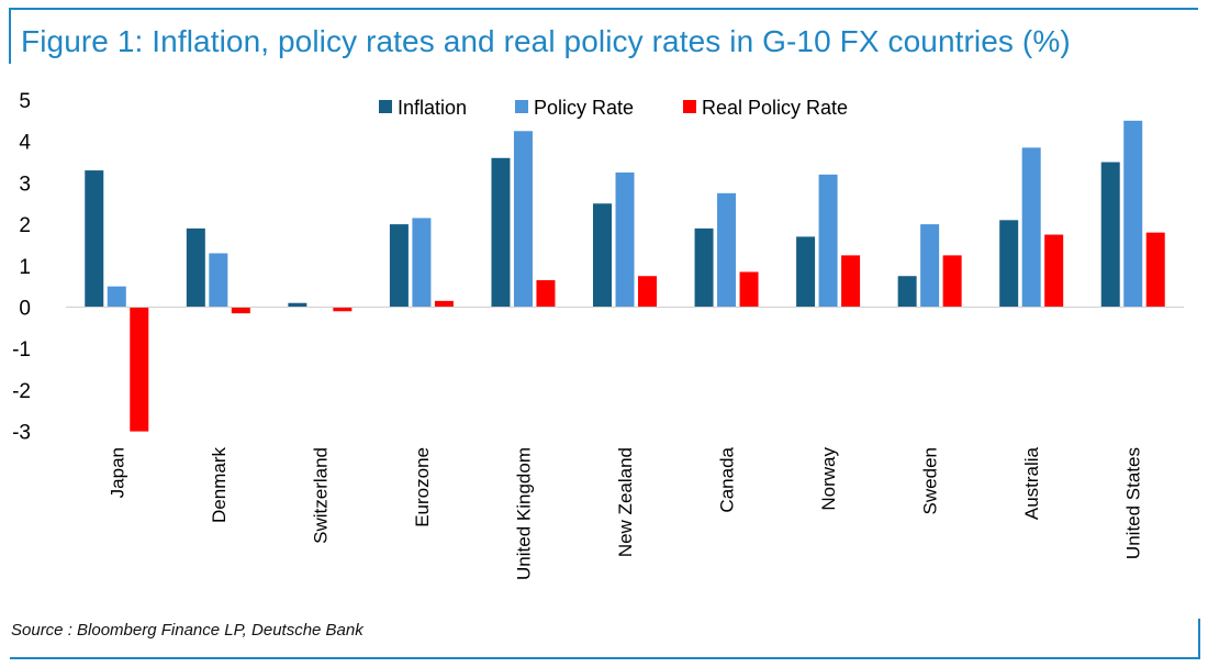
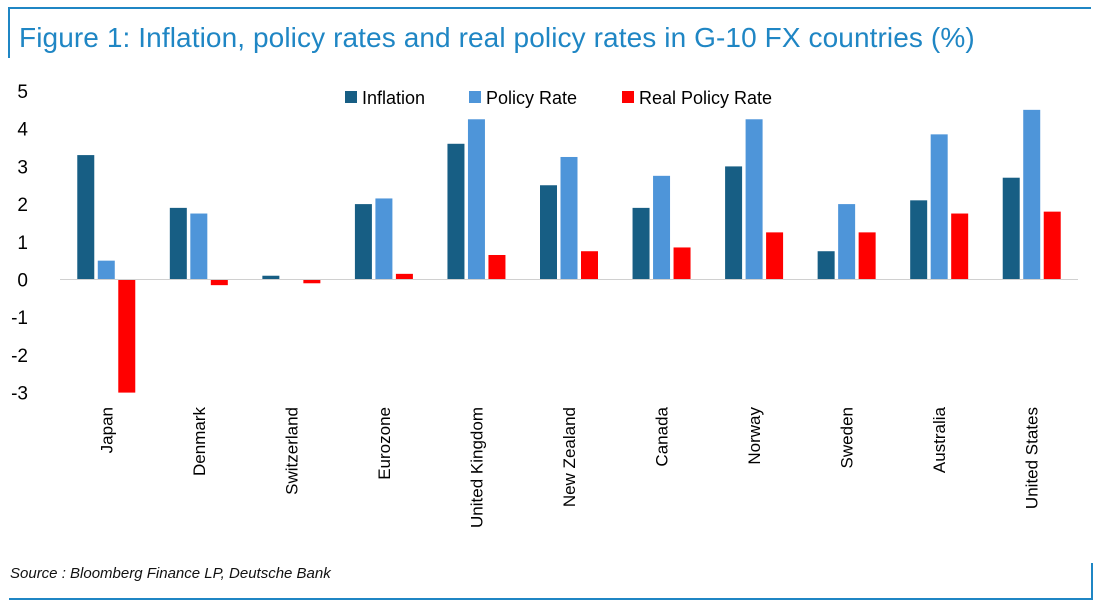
Policy Rate/Denmark: 1.3 -> 1.8
Inflation/Norway: 1.7 -> 3.0
Policy Rate/Norway: 3.2 -> 4.2
Inflation/United States: 3.5 -> 2.7
